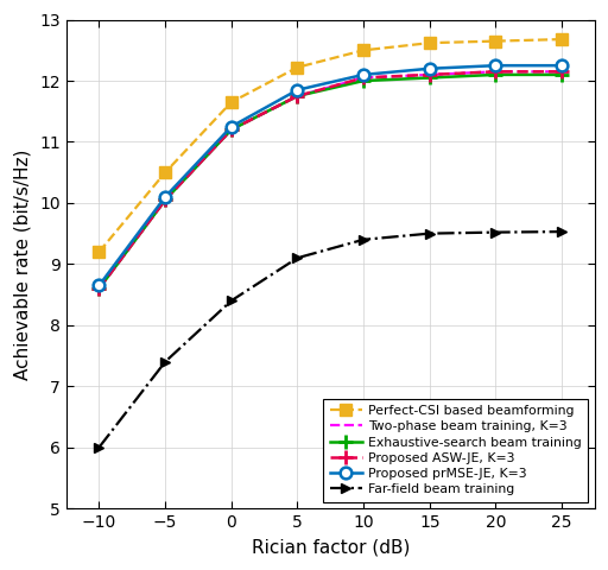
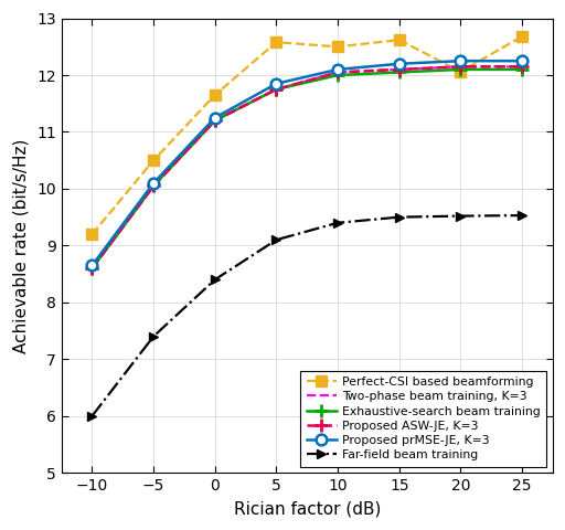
Perfect-CSI based beamforming/5: 12.22 -> 12.58
Perfect-CSI based beamforming/20: 12.65 -> 12.06
